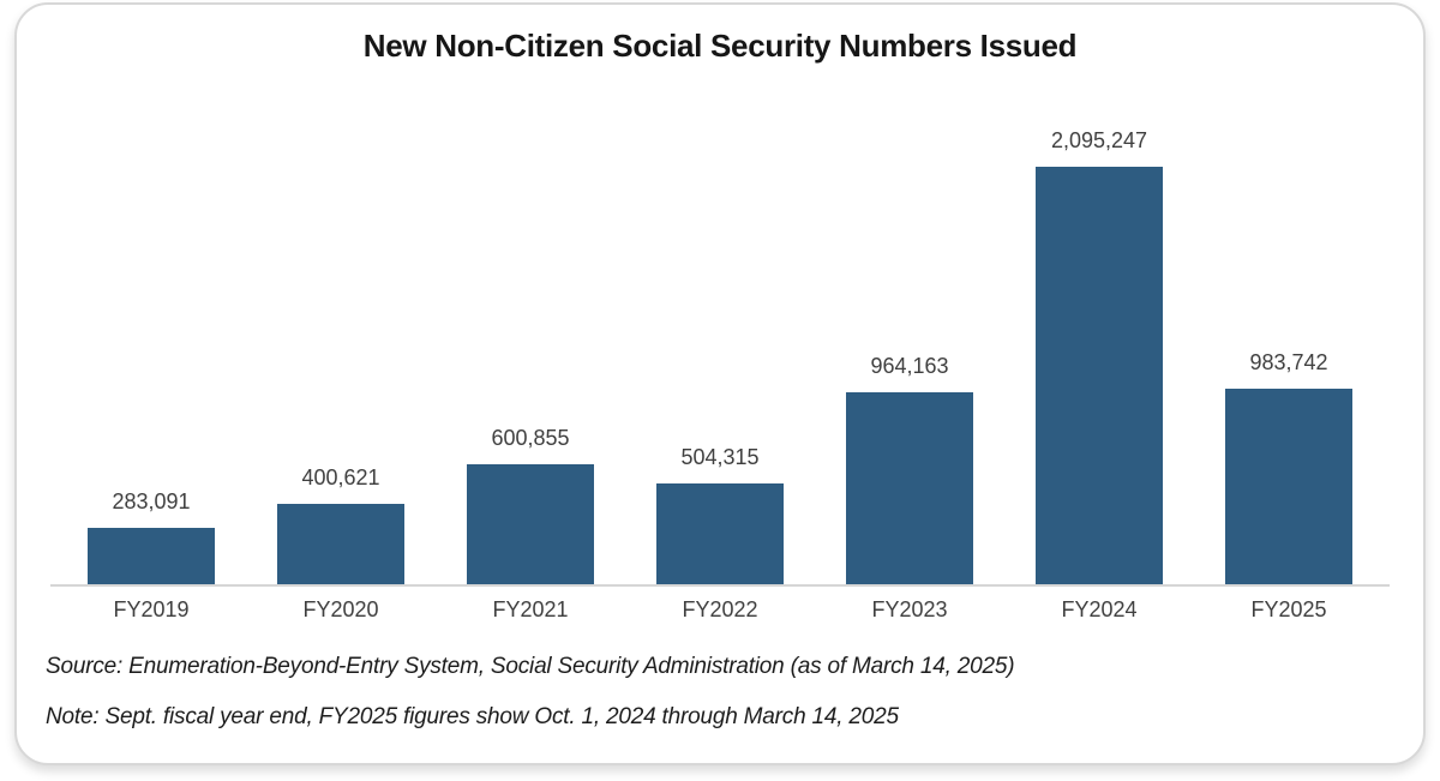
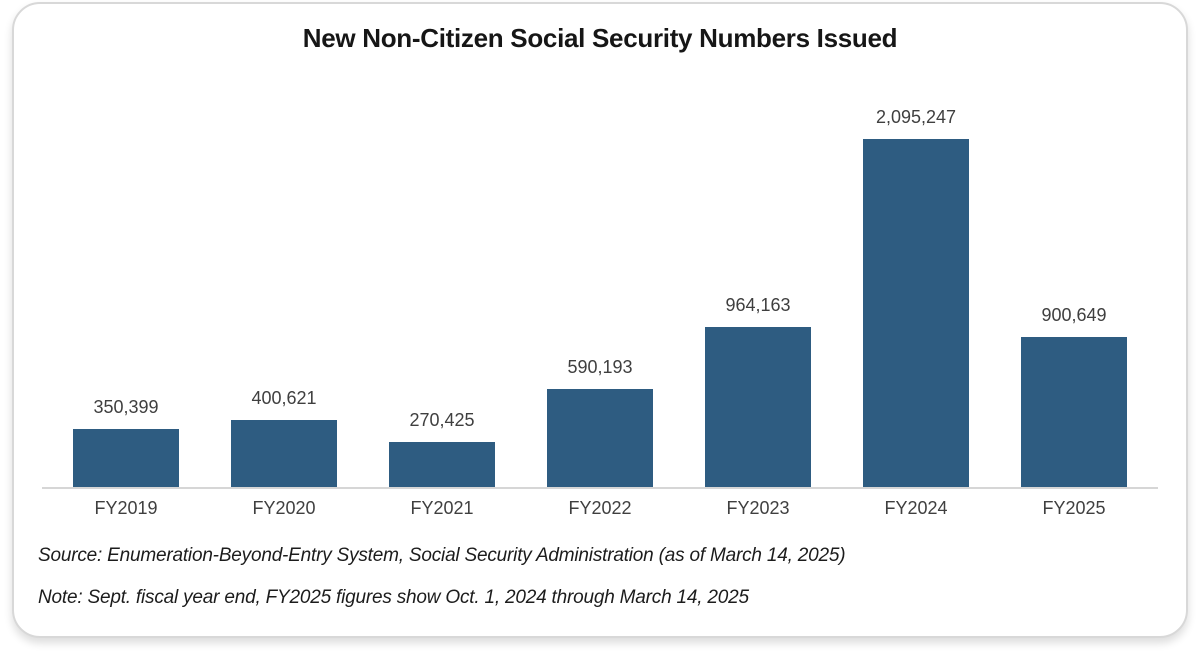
FY2019: 283,091 -> 350,399
FY2021: 600,855 -> 270,425
FY2022: 504,315 -> 590,193
FY2025: 983,742 -> 900,649
